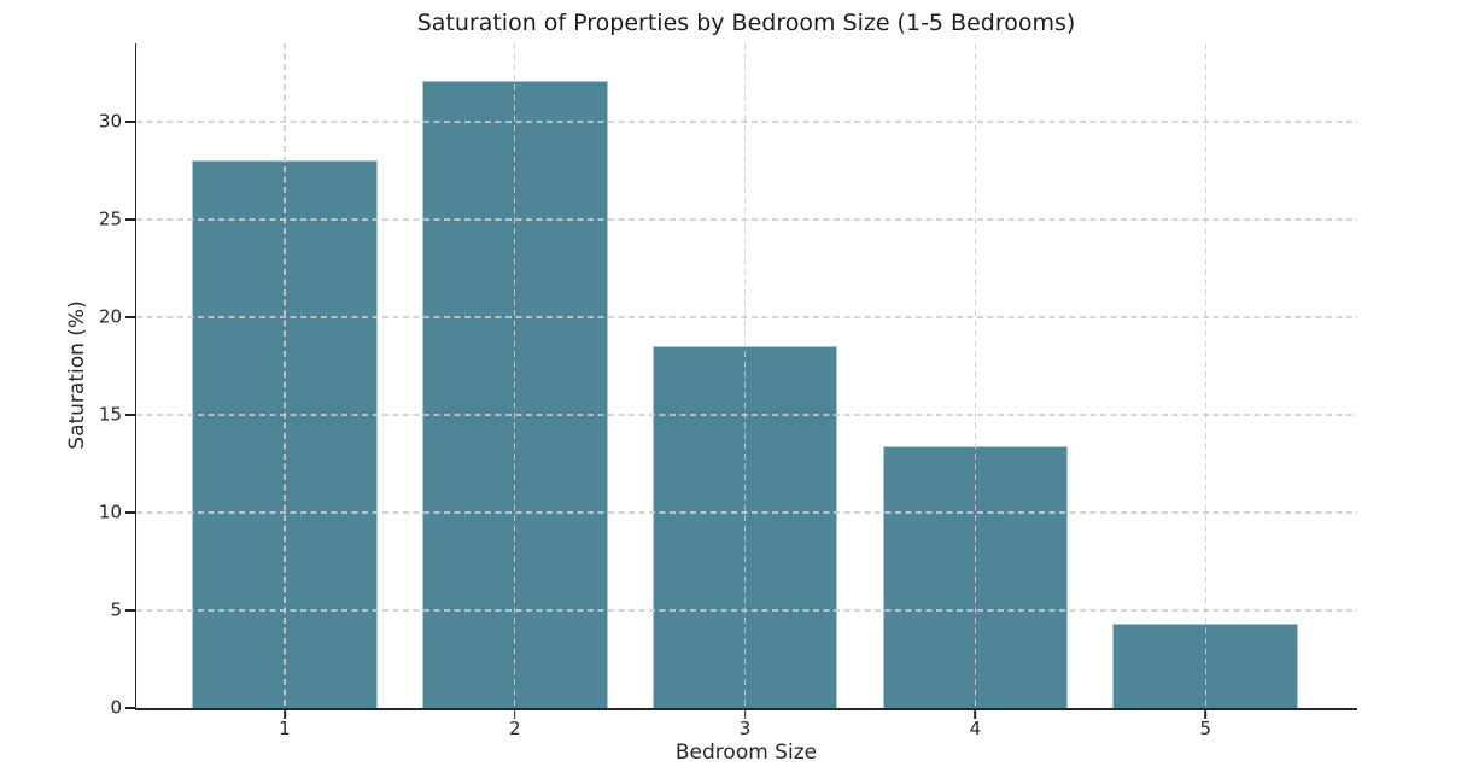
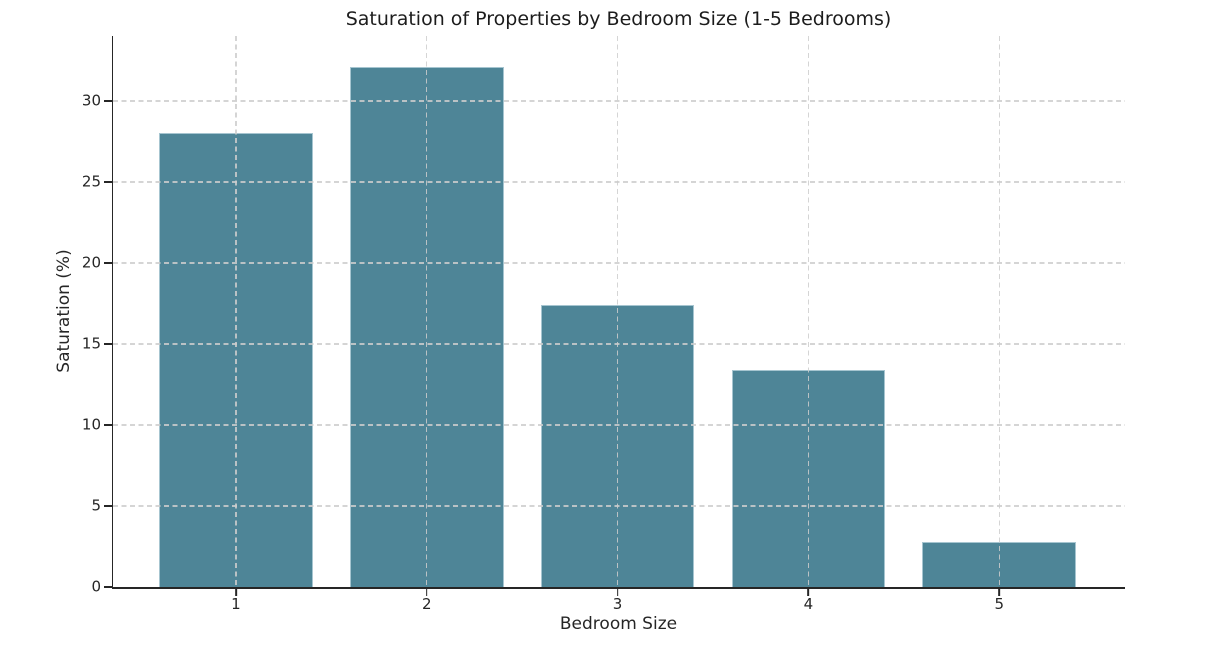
3: 18.5 -> 17.4
5: 4.3 -> 2.8
